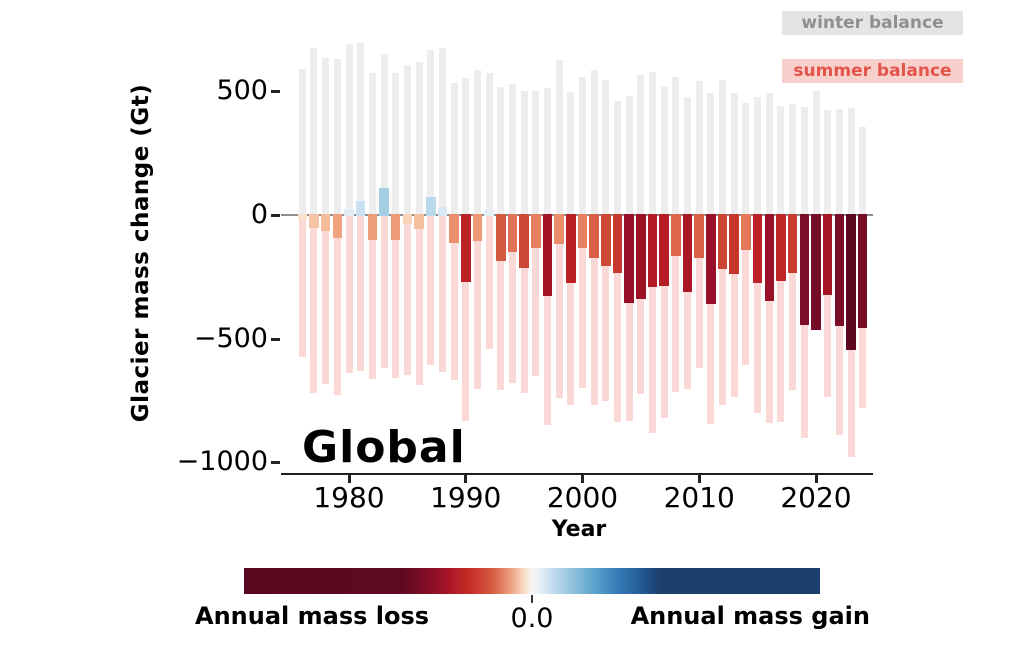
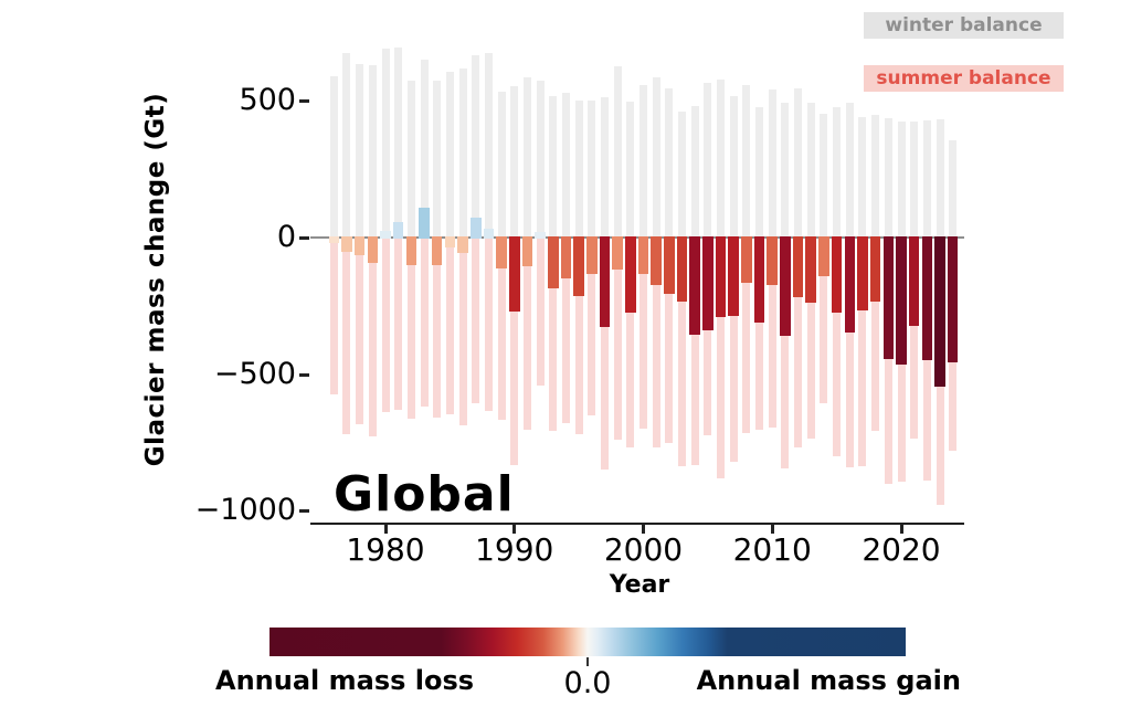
summer balance/2010: -620 -> -690
winter balance/2020: 500 -> 420
summer balance/2020: -440 -> -890
